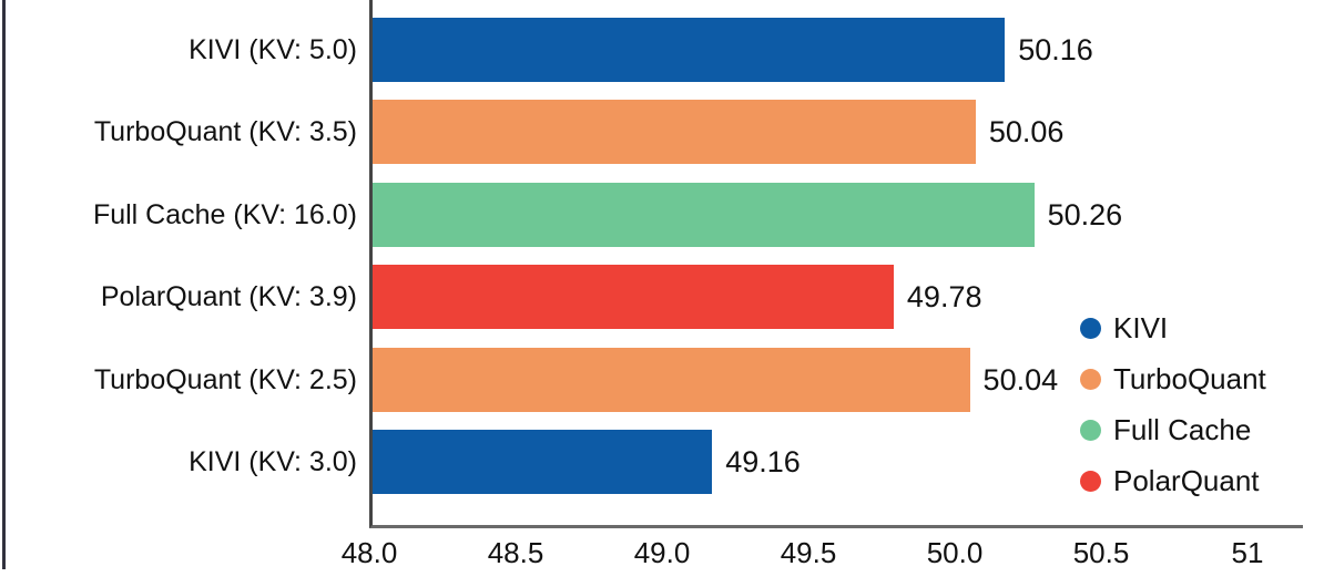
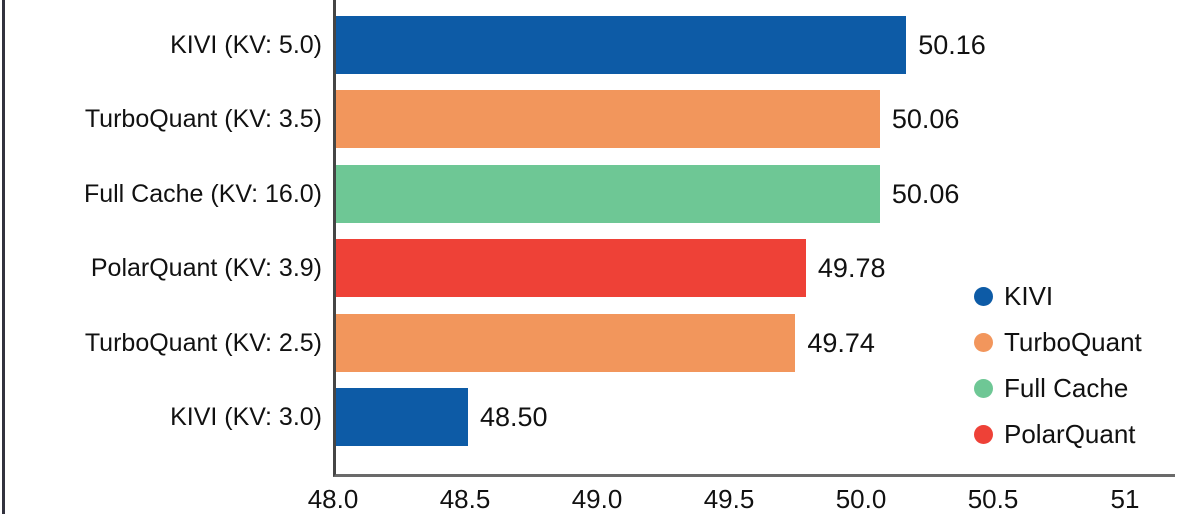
Full Cache (KV: 16.0): 50.26 -> 50.06
TurboQuant (KV: 2.5): 50.04 -> 49.74
KIVI (KV: 3.0): 49.16 -> 48.50
